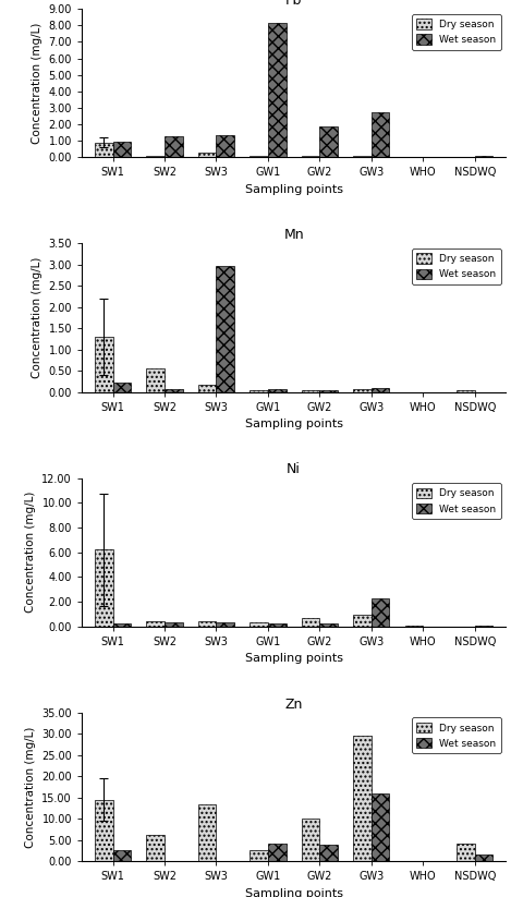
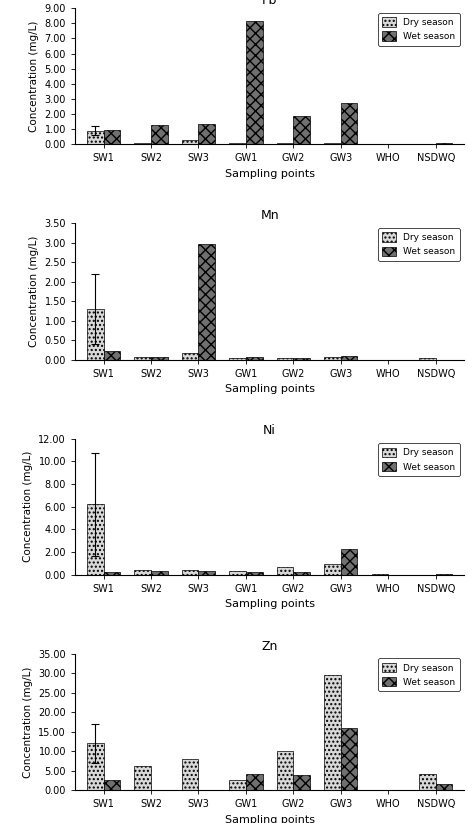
Mn/Dry season/SW2: 0.55 -> 0.08
Zn/Dry season/SW1: 14.5 -> 12.0
Zn/Dry season/SW3: 13.5 -> 8.1
